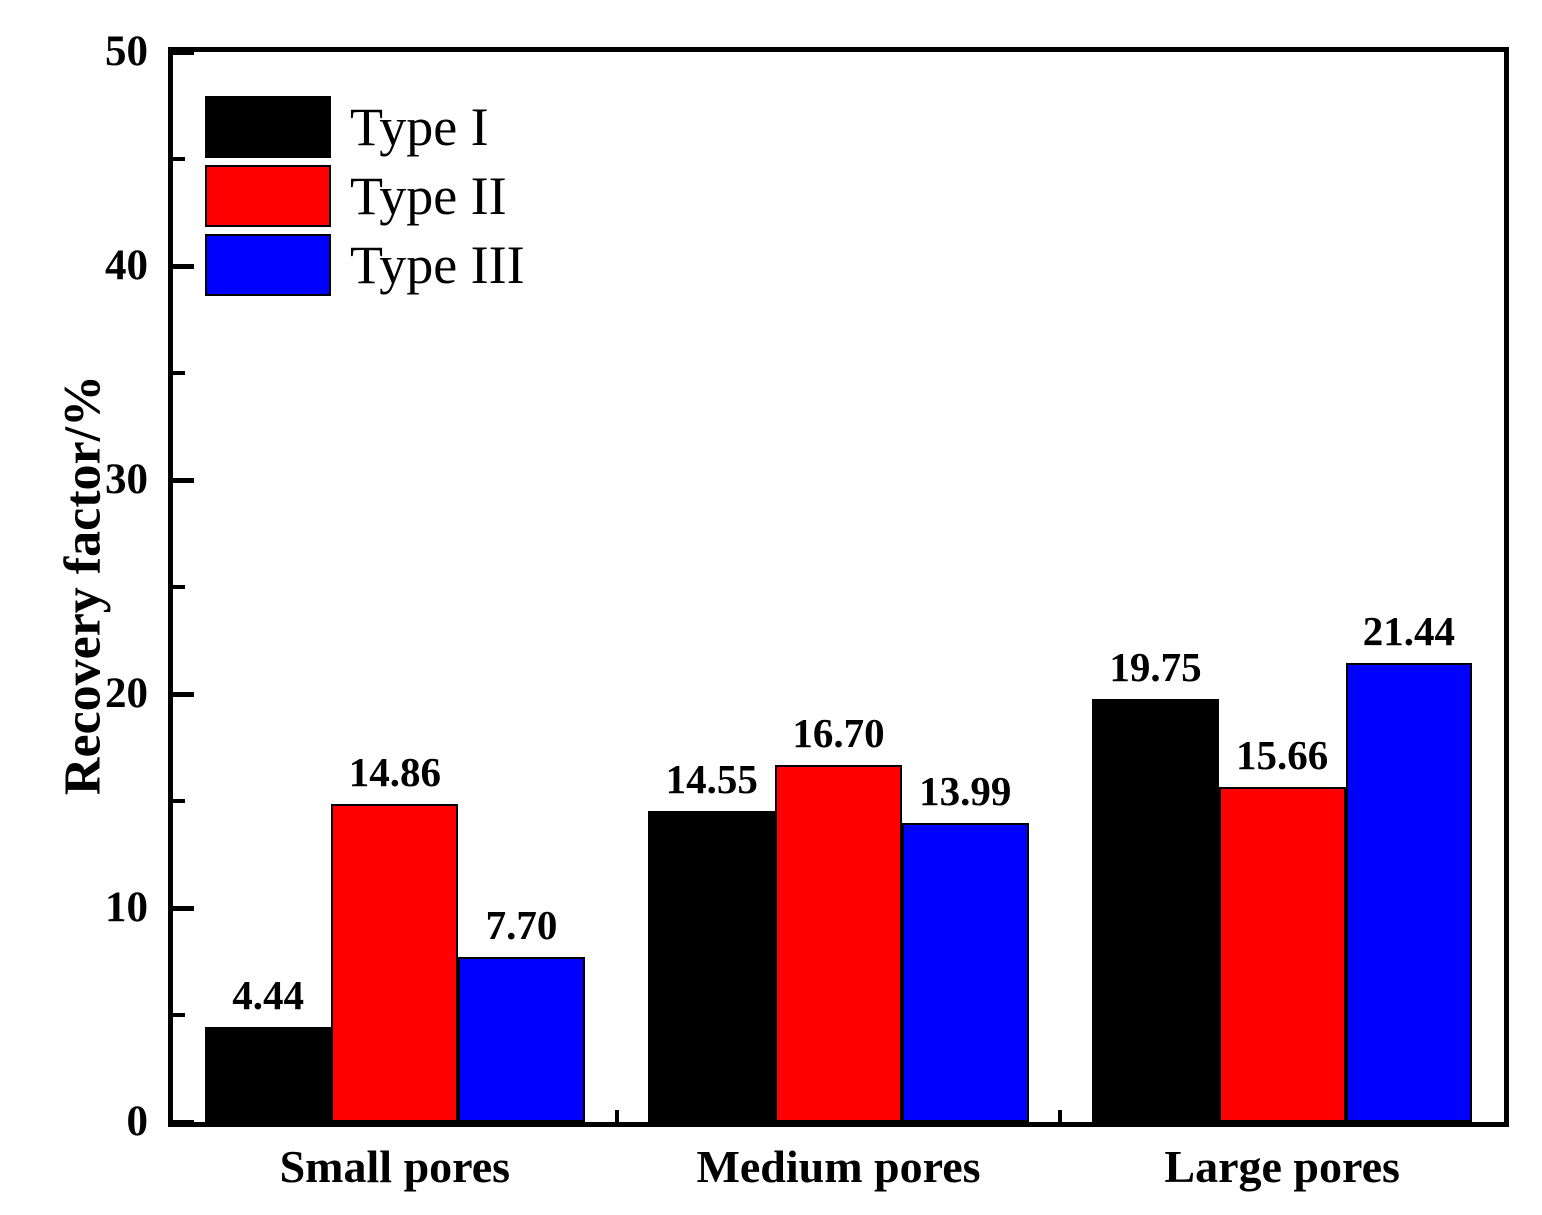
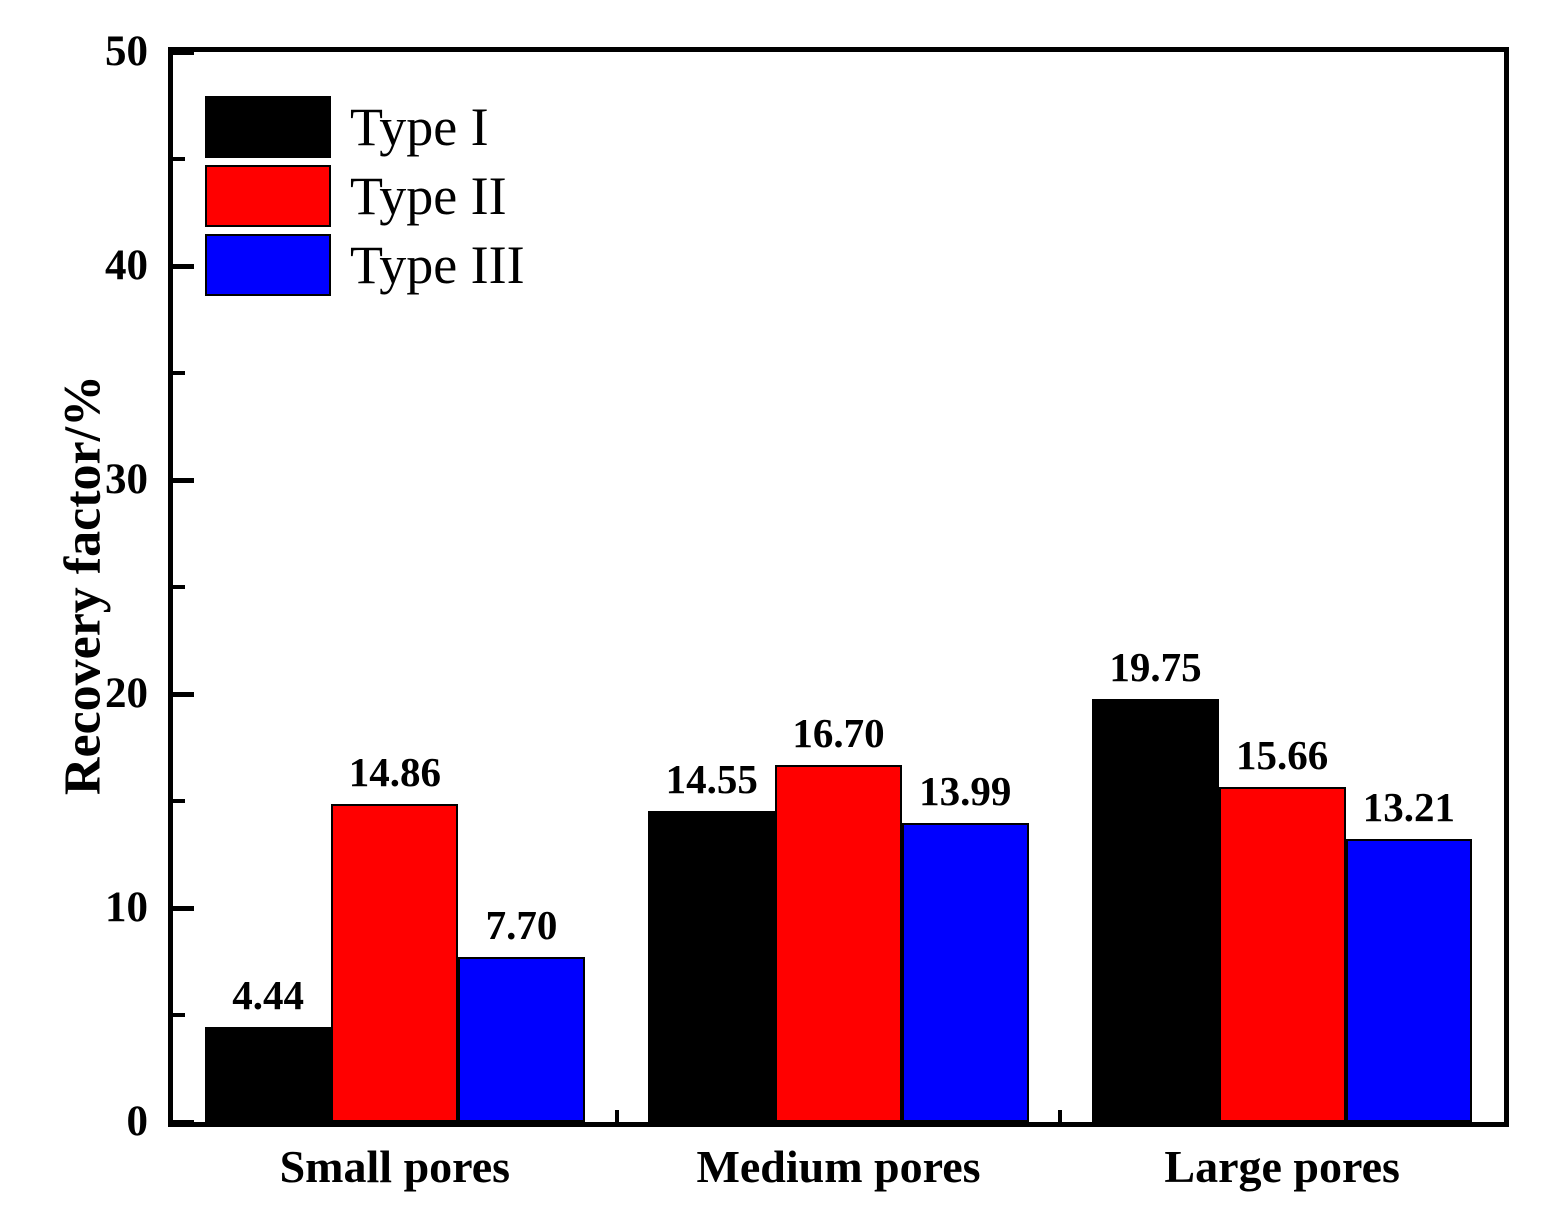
Type III/Large pores: 21.44 -> 13.21
